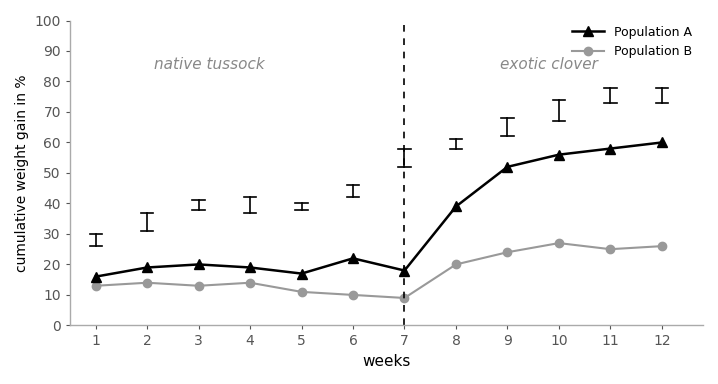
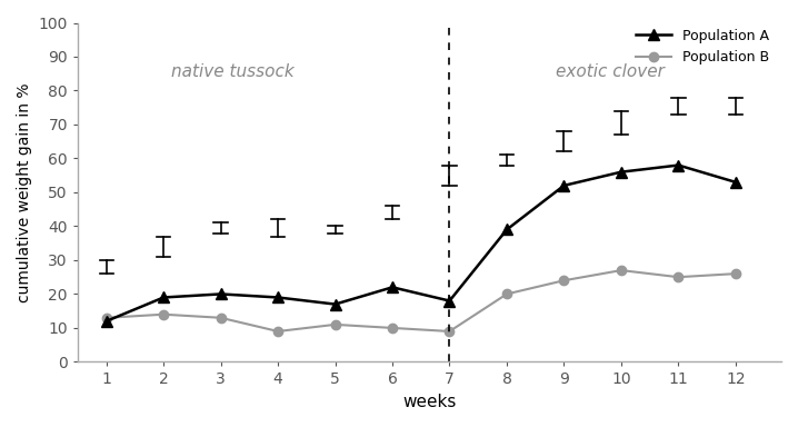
Population A/1: 16 -> 12
Population B/4: 14 -> 9
Population A/12: 60 -> 53
